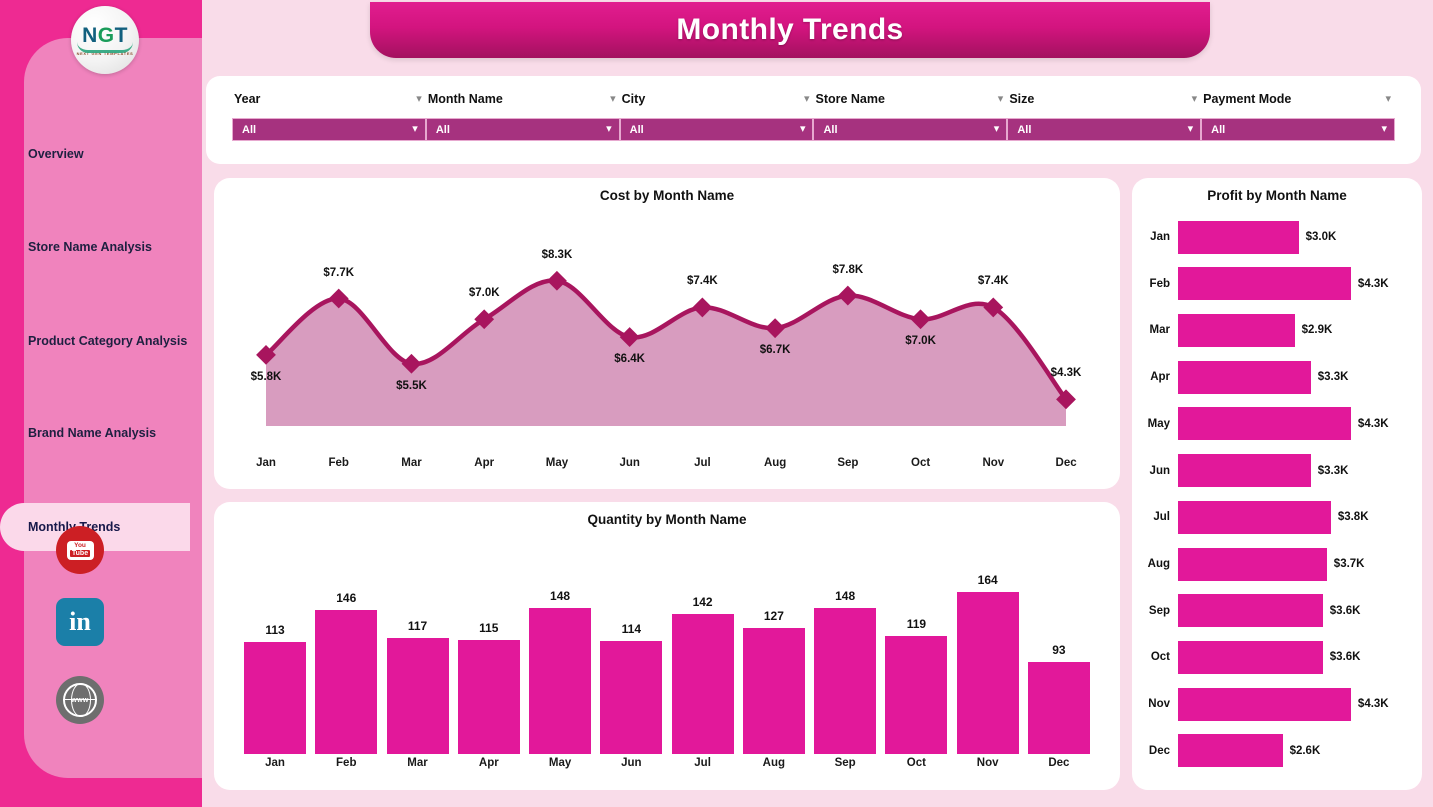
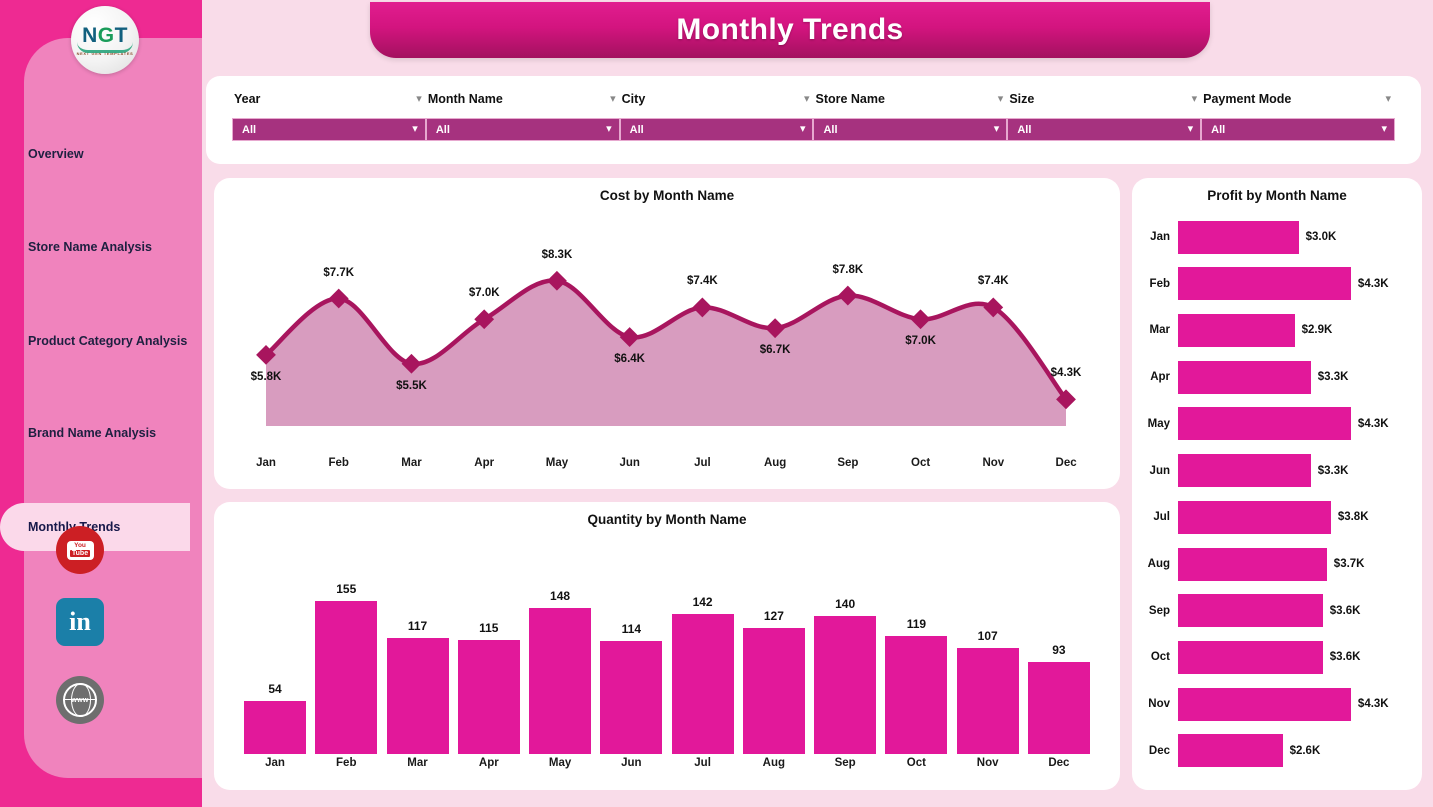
Quantity by Month Name/Jan: 113 -> 54
Quantity by Month Name/Feb: 146 -> 155
Quantity by Month Name/Sep: 148 -> 140
Quantity by Month Name/Nov: 164 -> 107
